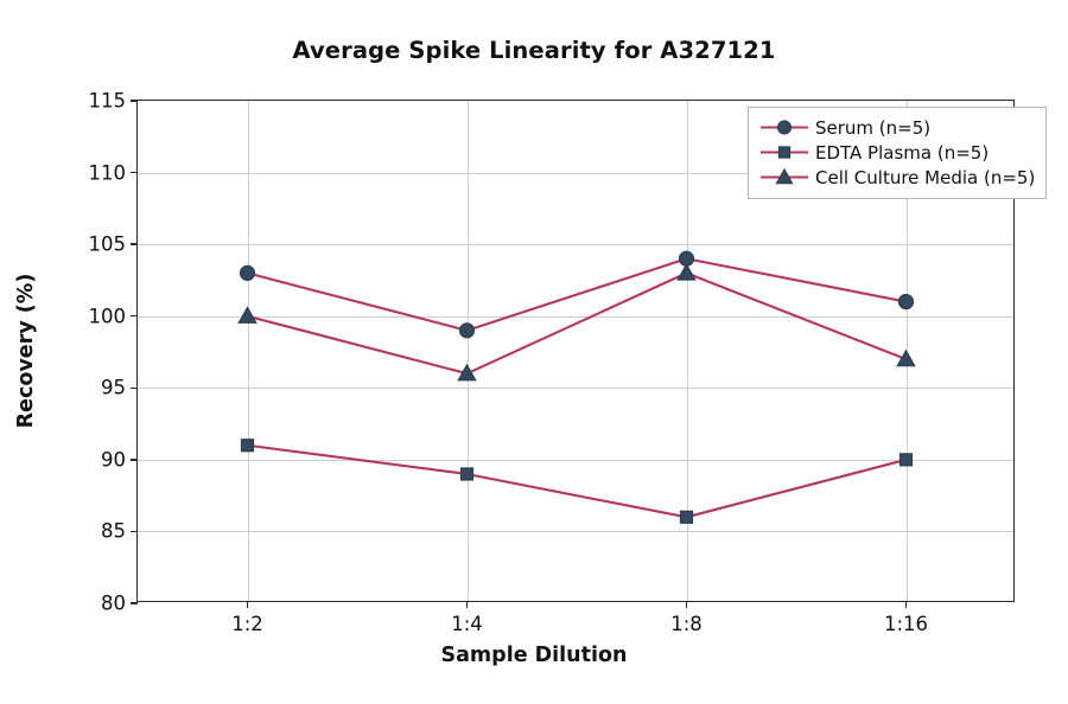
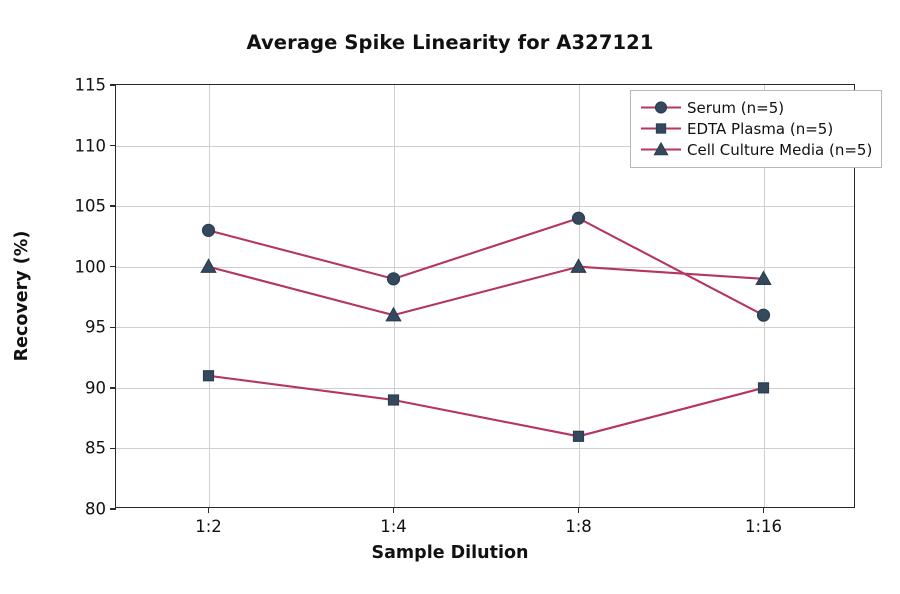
Cell Culture Media (n=5)/1:8: 103 -> 100
Serum (n=5)/1:16: 101 -> 96
Cell Culture Media (n=5)/1:16: 97 -> 99
